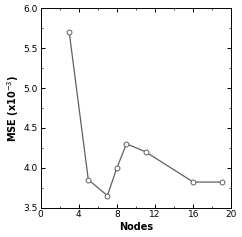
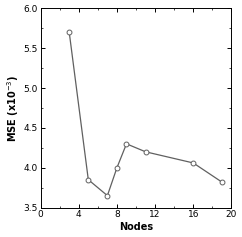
16: 3.82 -> 4.06
